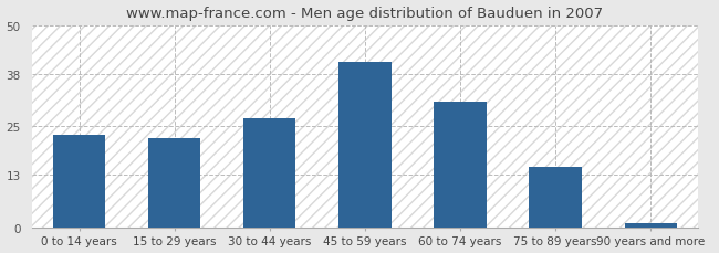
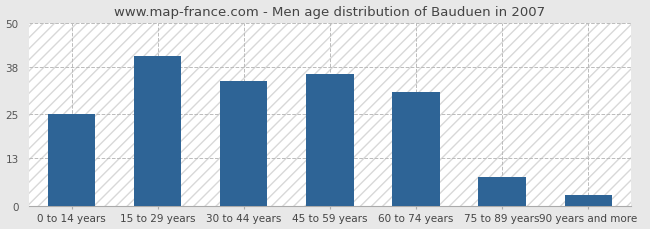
0 to 14 years: 23 -> 25
15 to 29 years: 22 -> 41
30 to 44 years: 27 -> 34
45 to 59 years: 41 -> 36
75 to 89 years: 15 -> 8
90 years and more: 1 -> 3
